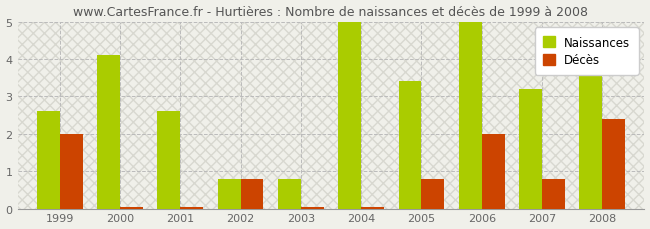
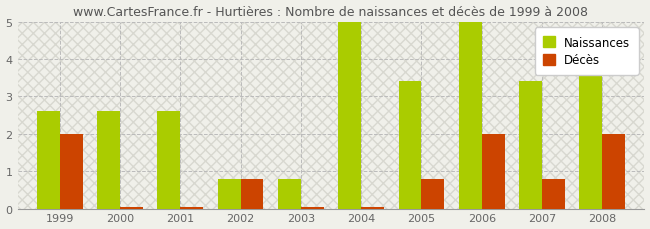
Naissances/2000: 4.1 -> 2.6
Naissances/2007: 3.2 -> 3.4
Décès/2008: 2.40 -> 2.00
